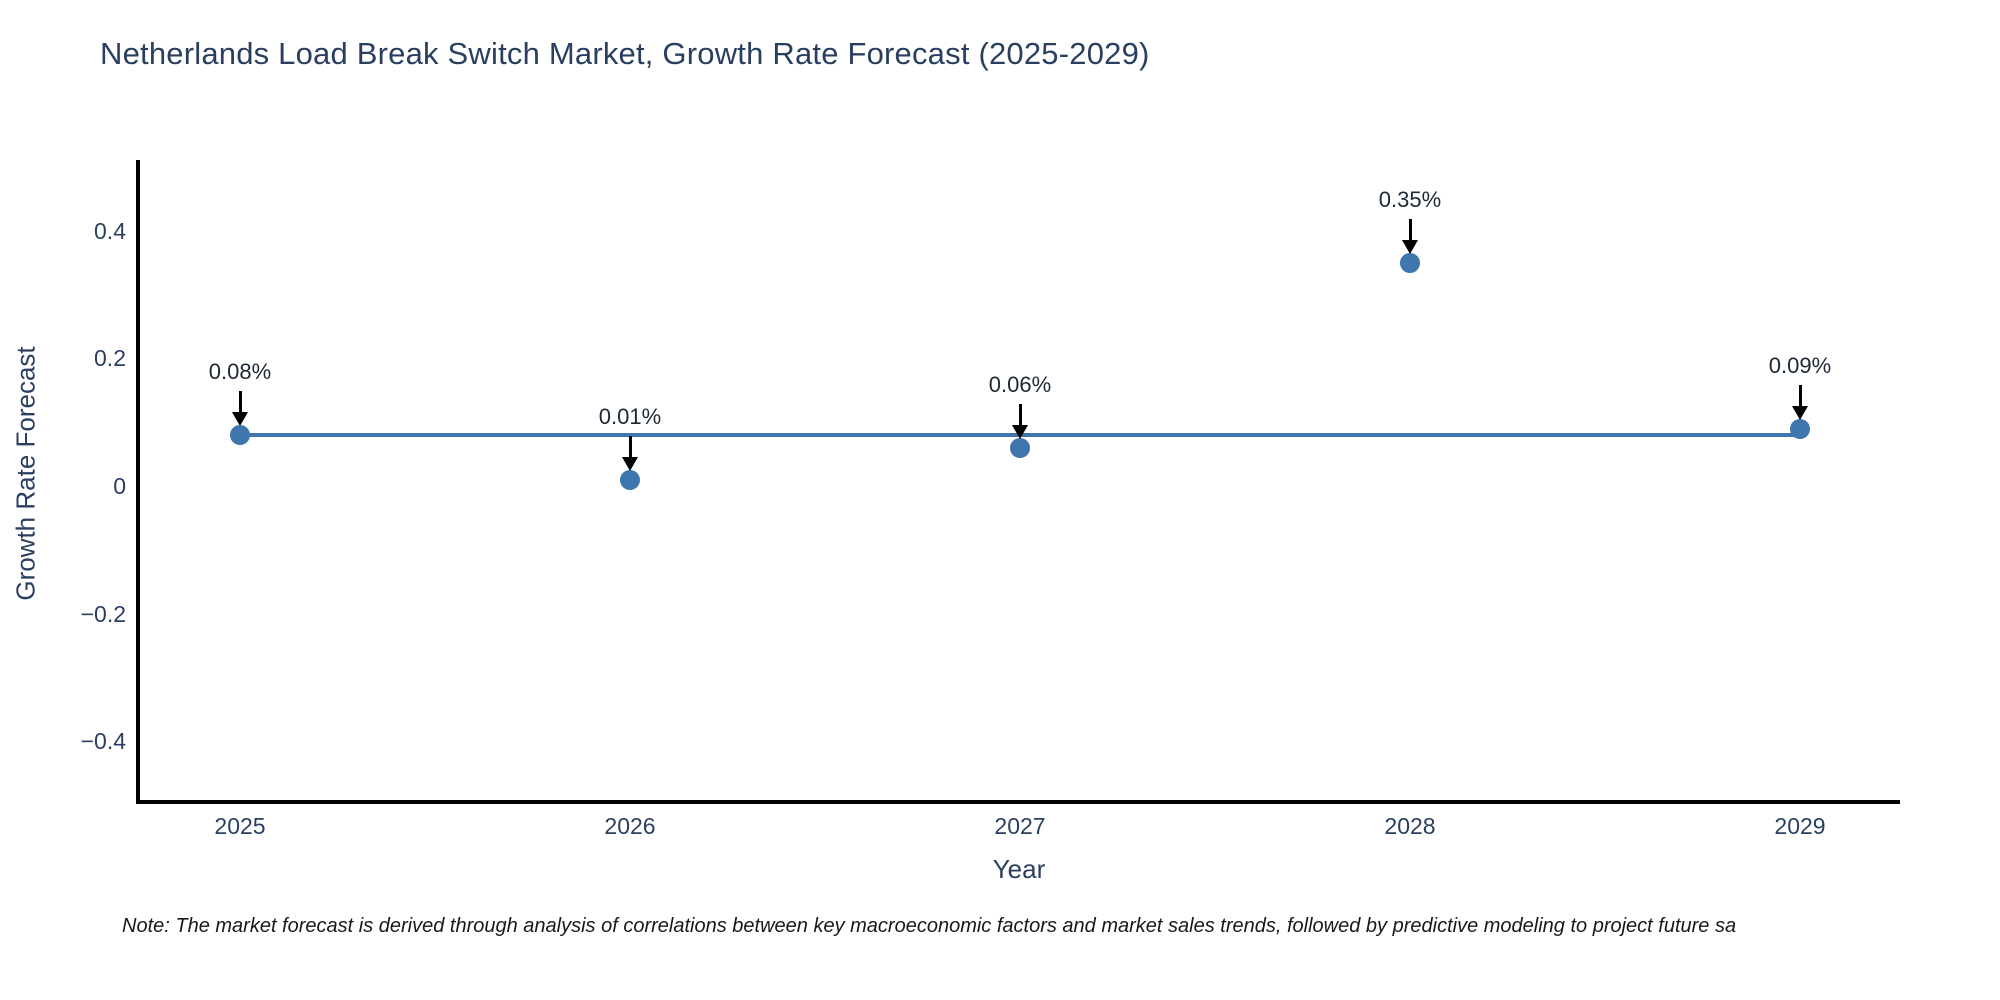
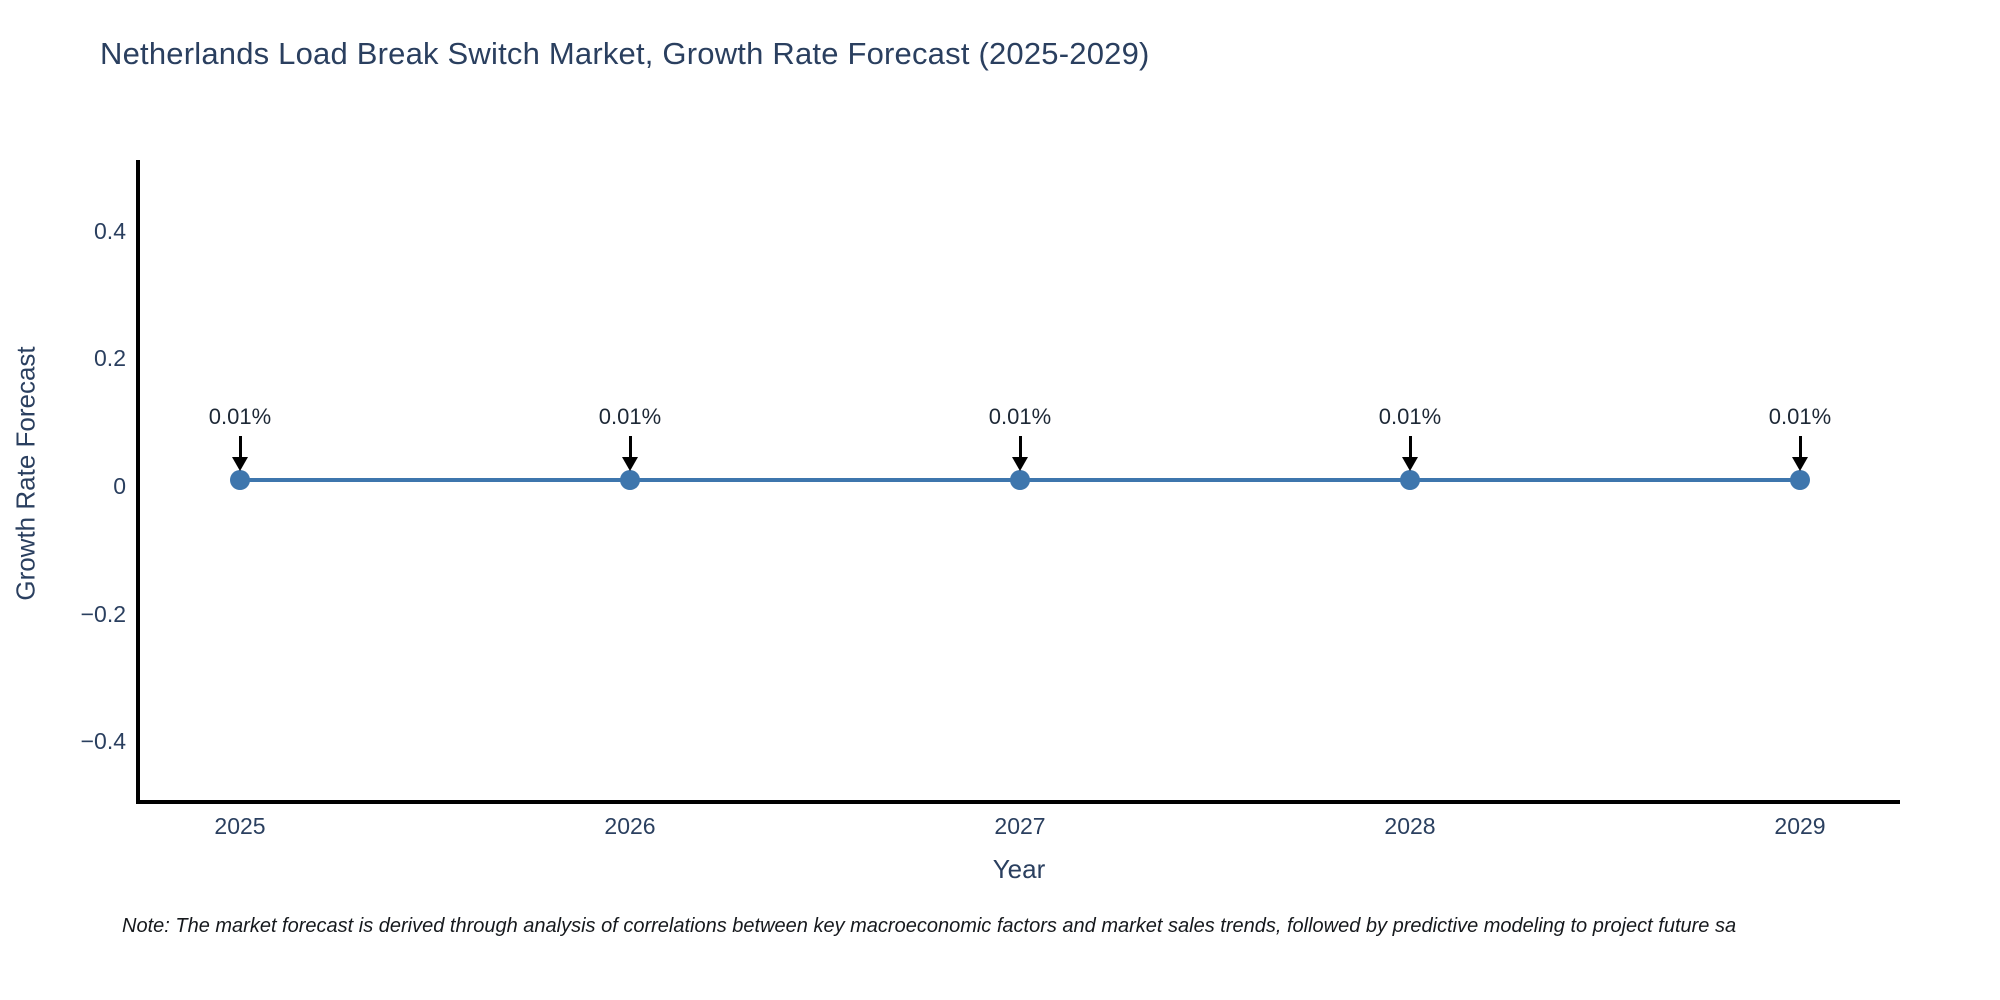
2025: 0.08% -> 0.01%
2027: 0.06% -> 0.01%
2028: 0.35% -> 0.01%
2029: 0.09% -> 0.01%
